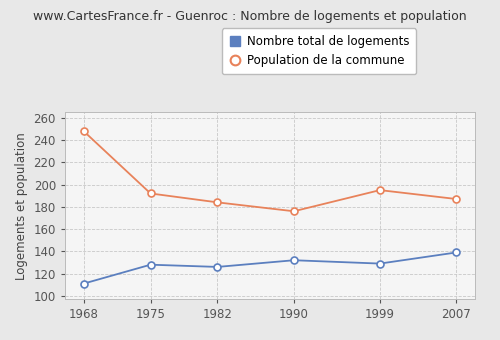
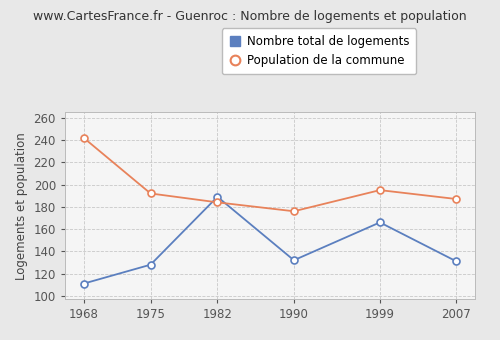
Population de la commune/1968: 248 -> 242
Nombre total de logements/1982: 126 -> 189
Nombre total de logements/1999: 129 -> 166
Nombre total de logements/2007: 139 -> 131
